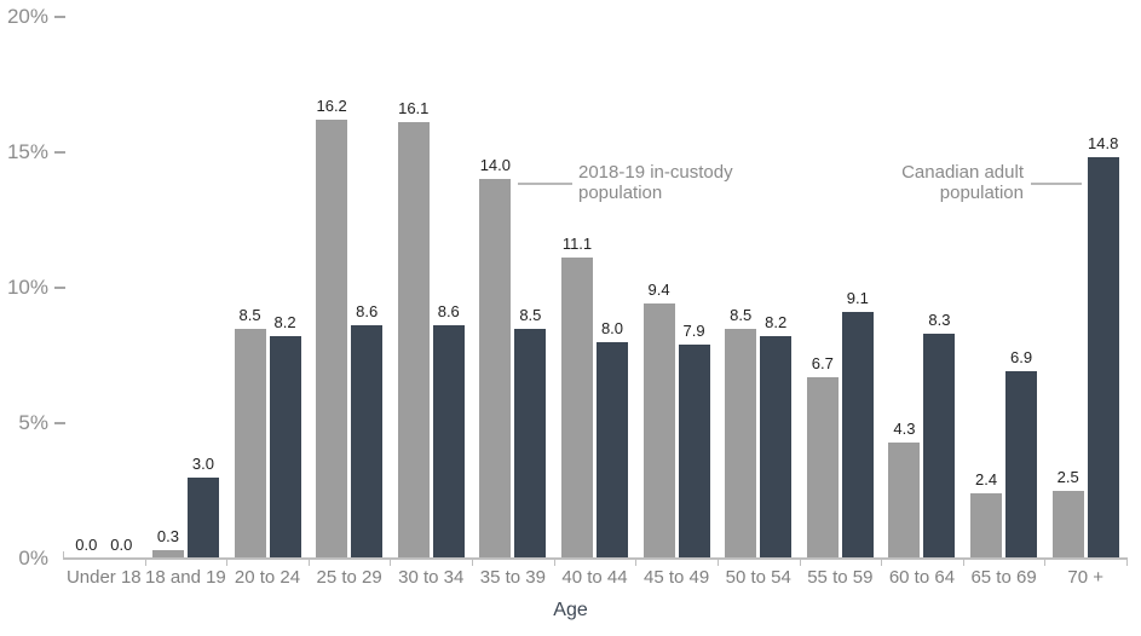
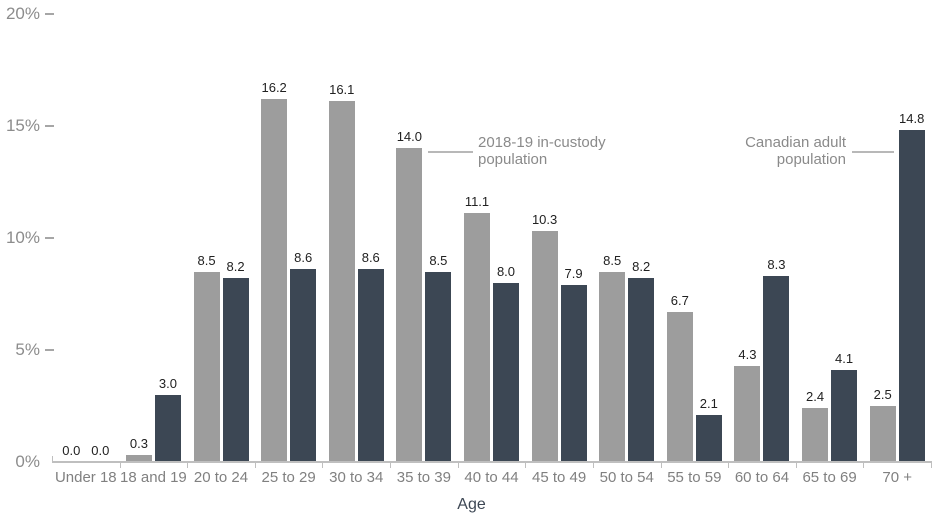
2018-19 in-custody population/45 to 49: 9.4 -> 10.3
Canadian adult population/55 to 59: 9.1 -> 2.1
Canadian adult population/65 to 69: 6.9 -> 4.1
